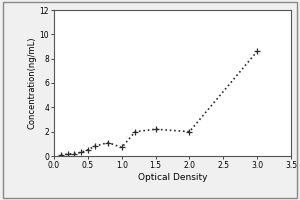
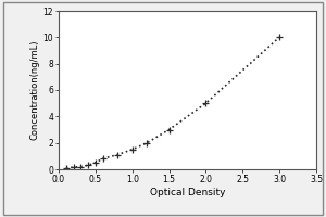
1.0: 0.7 -> 1.5
1.5: 2.2 -> 3.0
2.0: 2.0 -> 5.0
3.0: 8.6 -> 10.0
